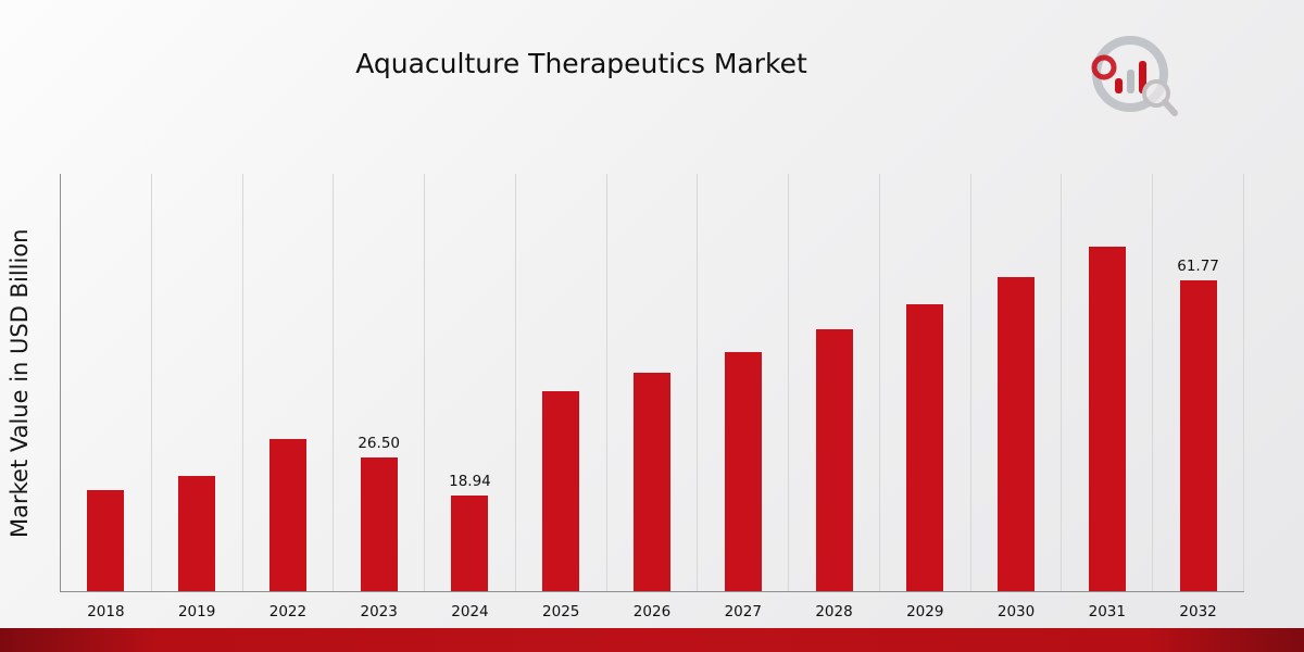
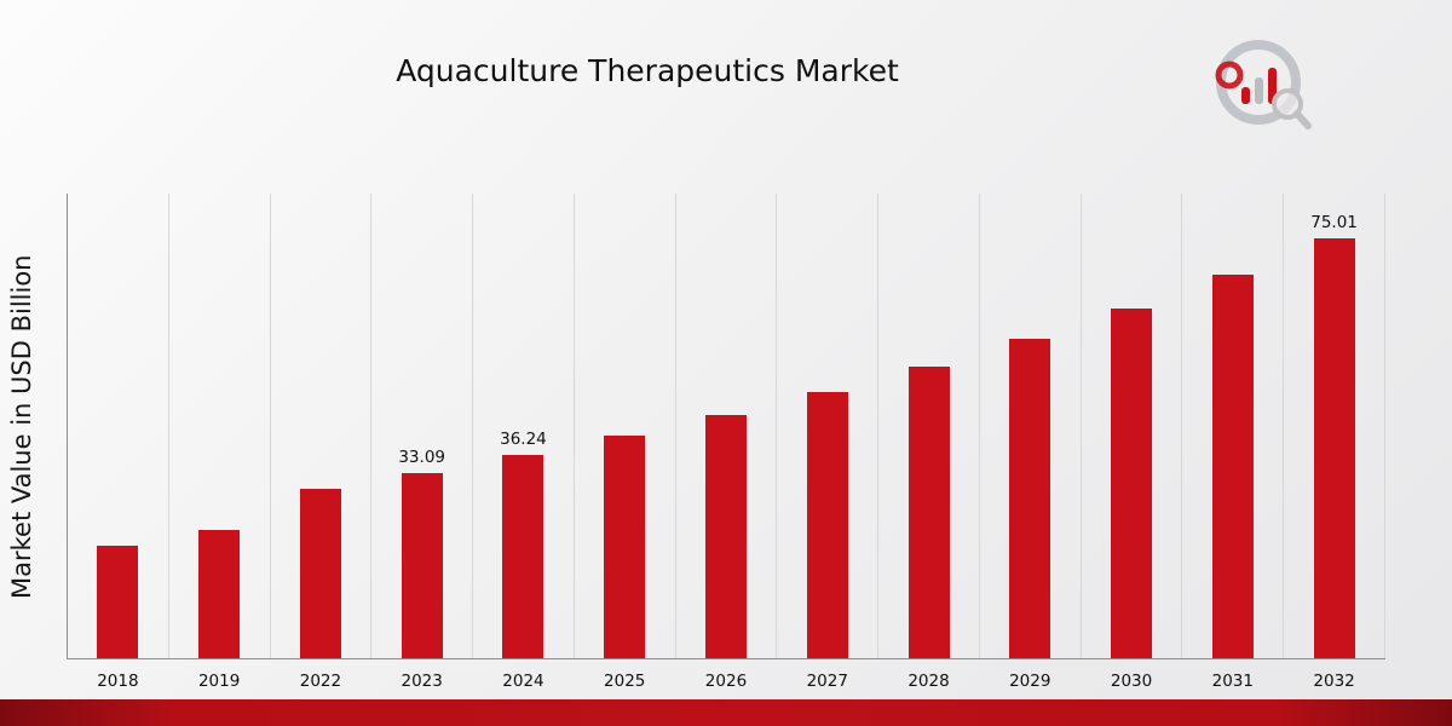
2023: 26.50 -> 33.09
2024: 18.94 -> 36.24
2032: 61.77 -> 75.01
